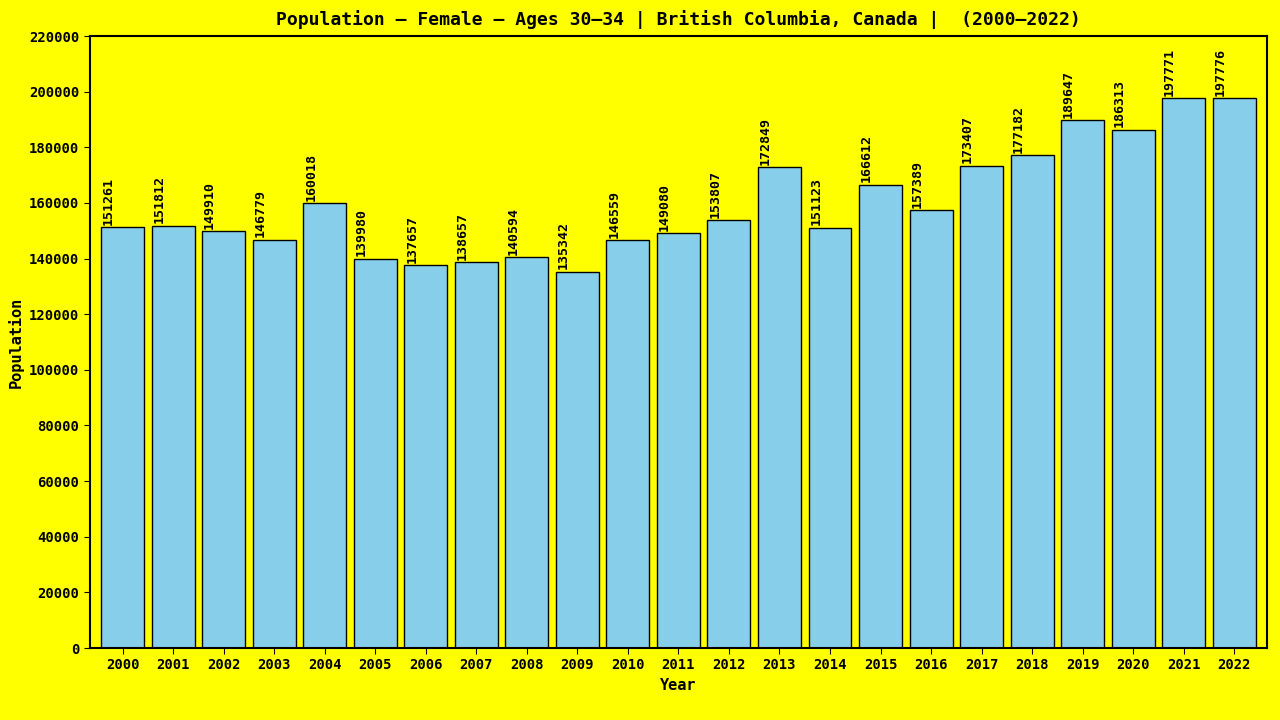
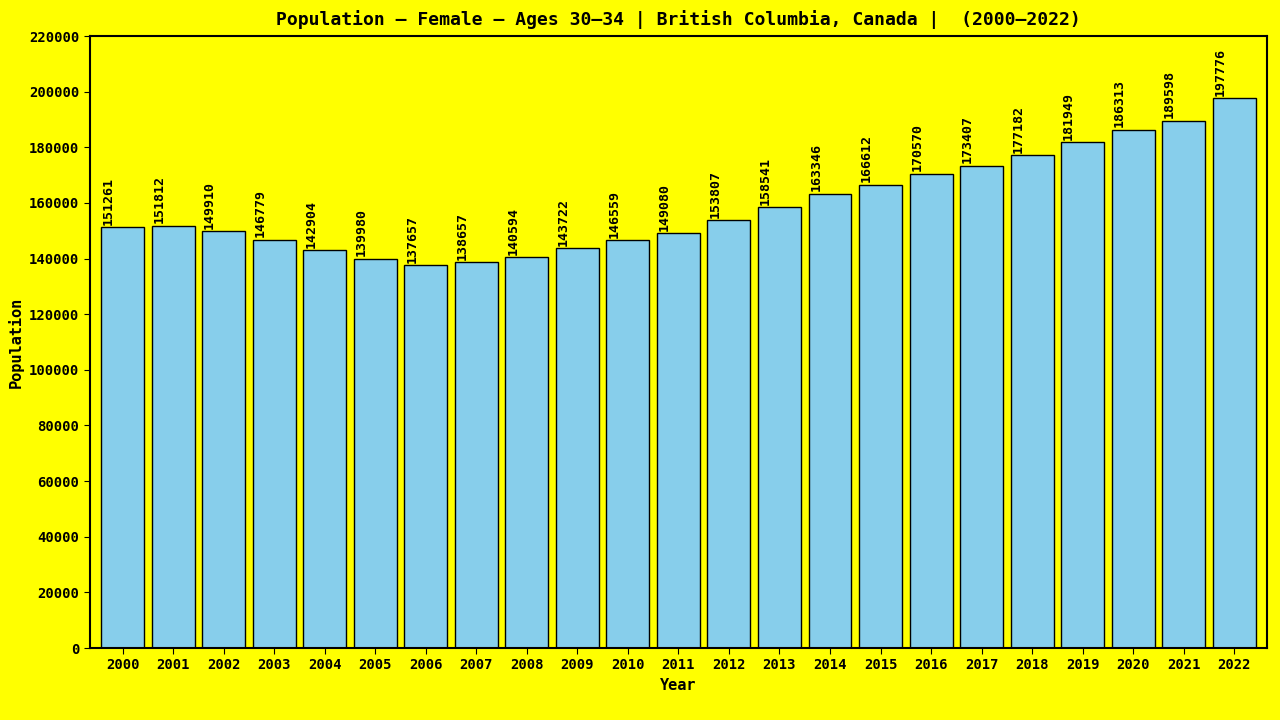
2004: 160018 -> 142904
2009: 135342 -> 143722
2013: 172849 -> 158541
2014: 151123 -> 163346
2016: 157389 -> 170570
2019: 189647 -> 181949
2021: 197771 -> 189598
